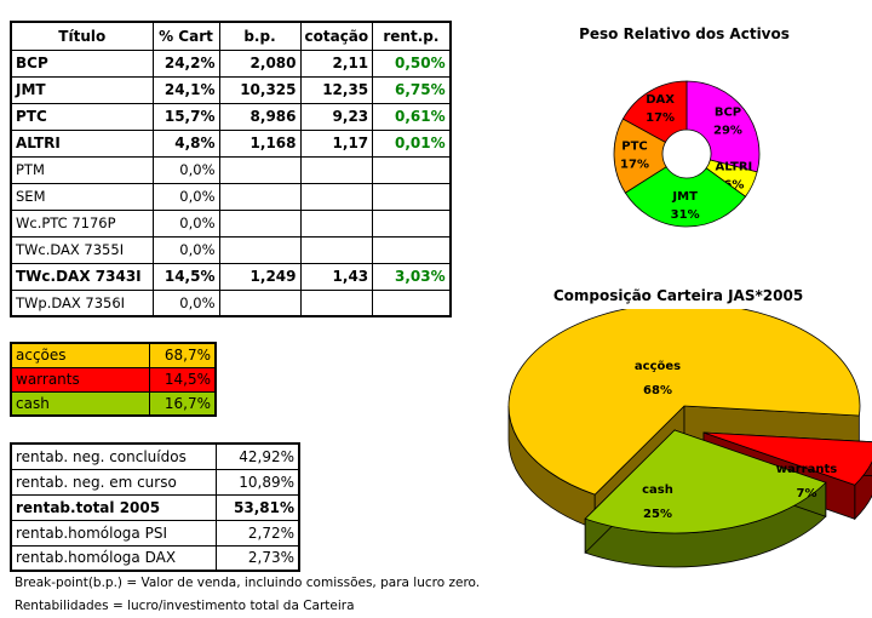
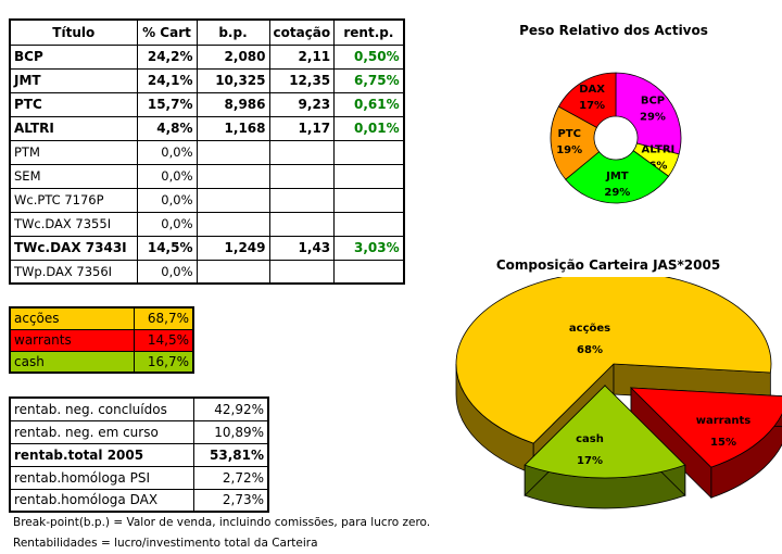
Peso Relativo dos Activos/JMT: 31% -> 29%
Peso Relativo dos Activos/PTC: 17% -> 19%
Composição Carteira JAS*2005/warrants: 7% -> 15%
Composição Carteira JAS*2005/cash: 25% -> 17%
